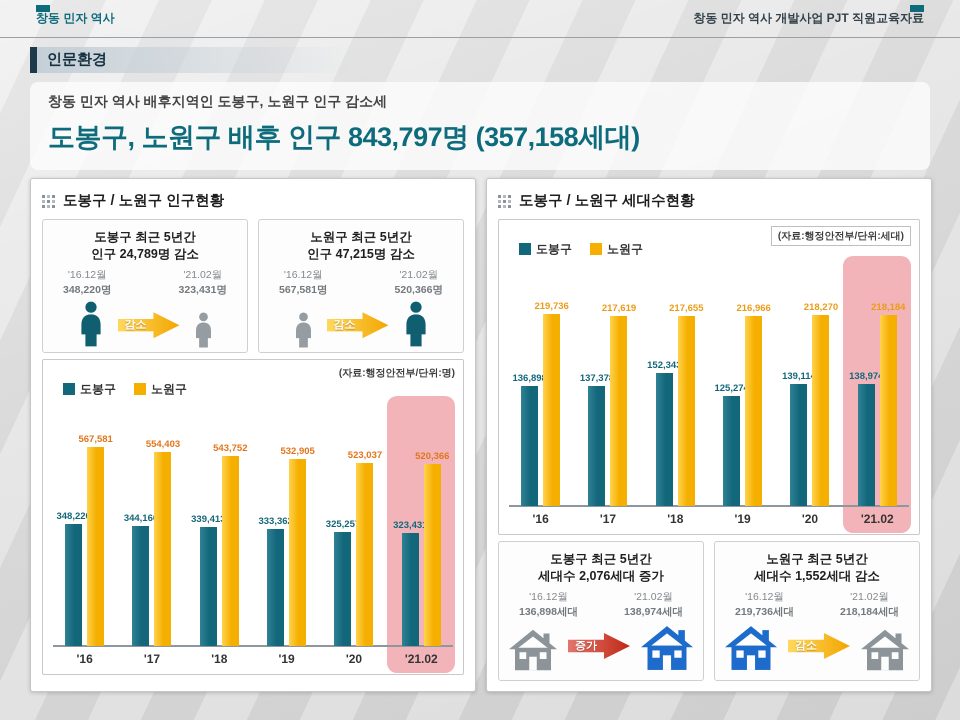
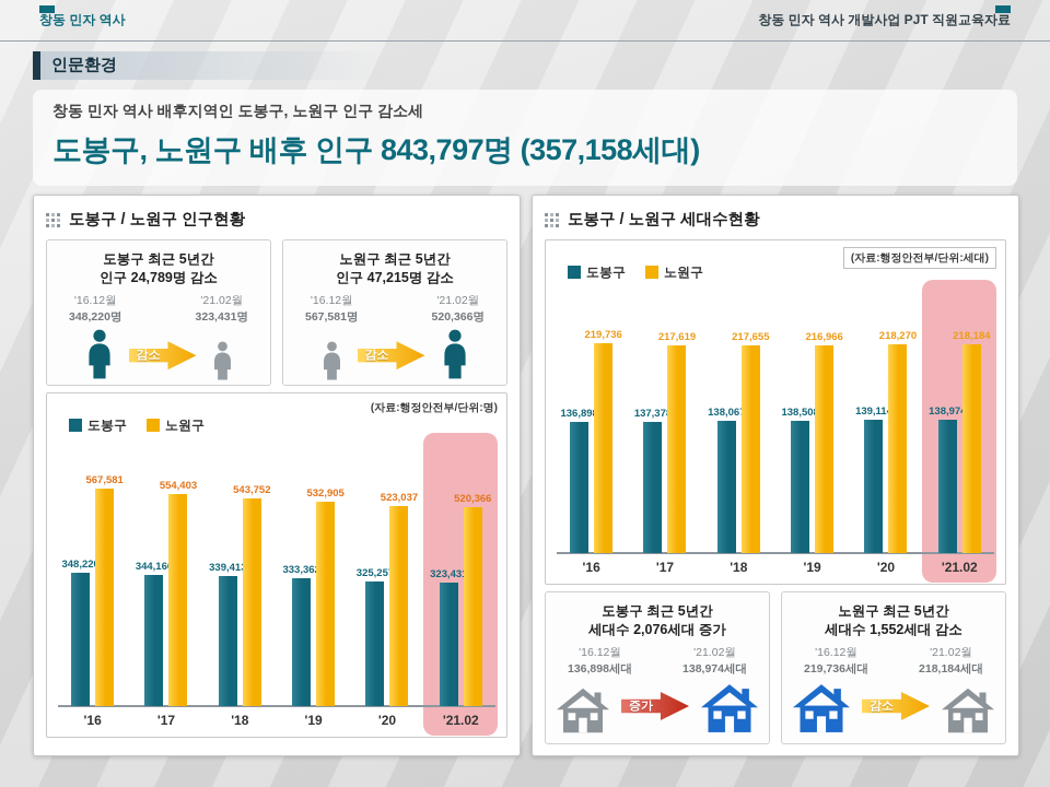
도봉구 / 노원구 세대수현황/도봉구/'18: 152,343 -> 138,067
도봉구 / 노원구 세대수현황/도봉구/'19: 125,274 -> 138,508
